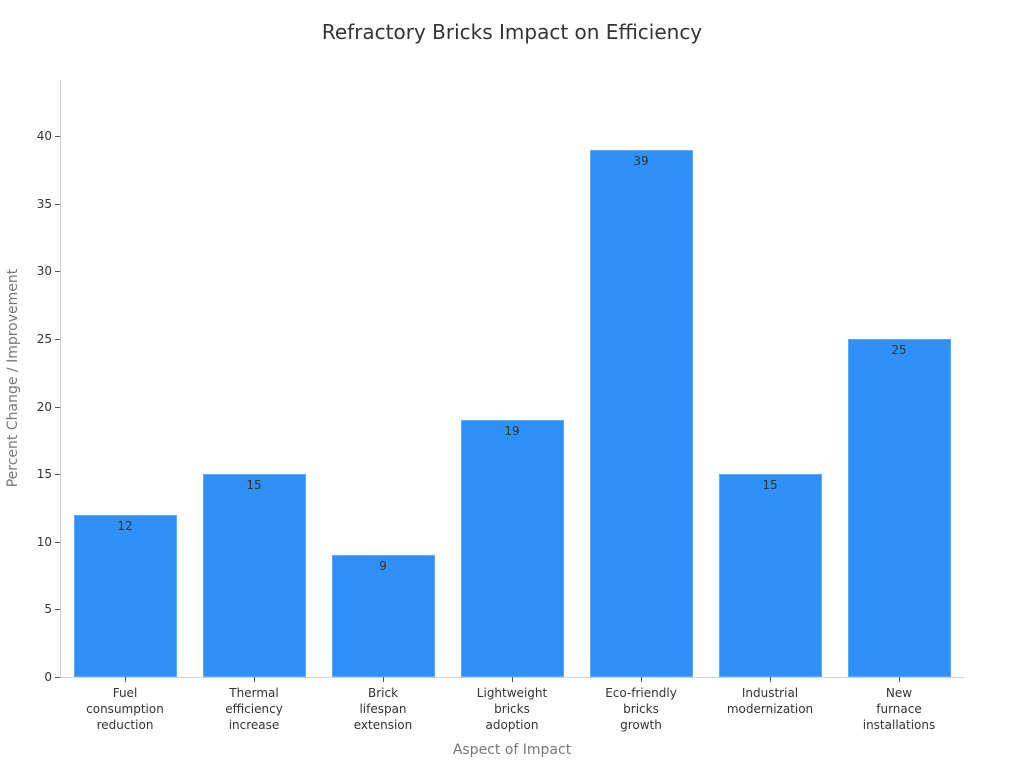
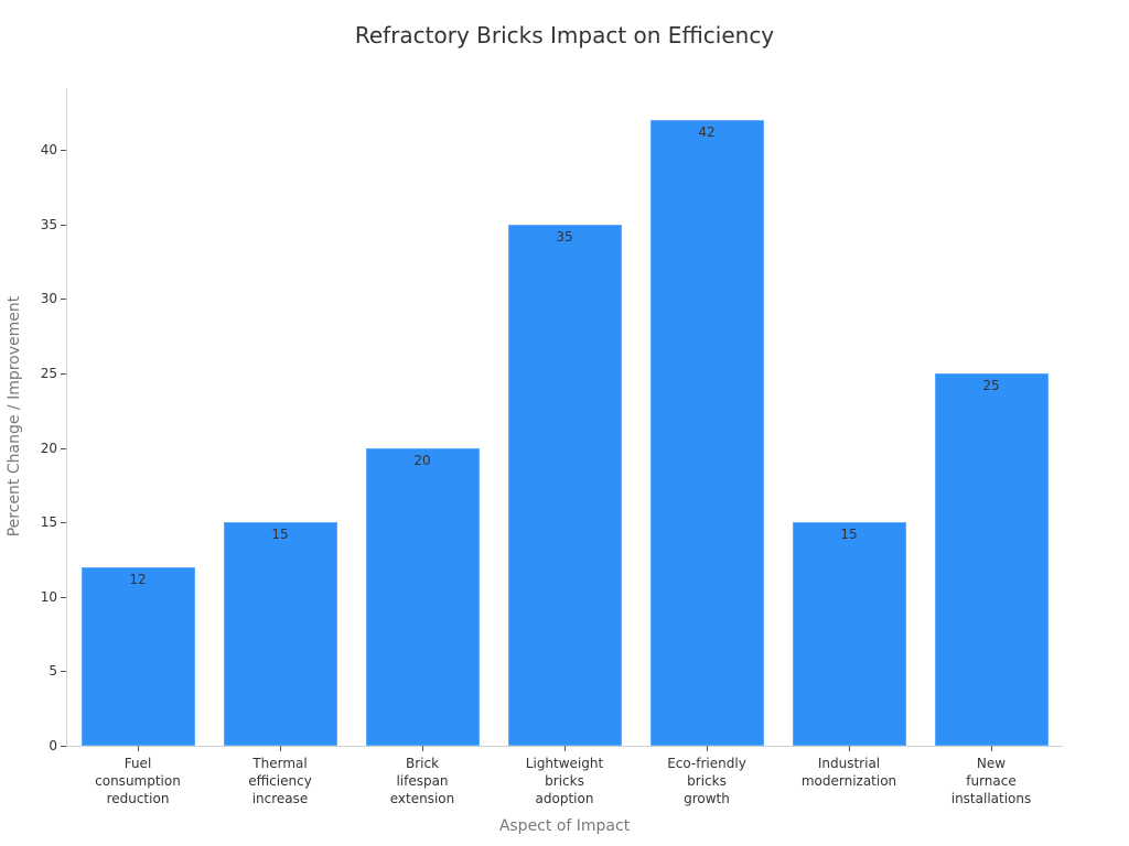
Brick lifespan extension: 9 -> 20
Lightweight bricks adoption: 19 -> 35
Eco-friendly bricks growth: 39 -> 42
